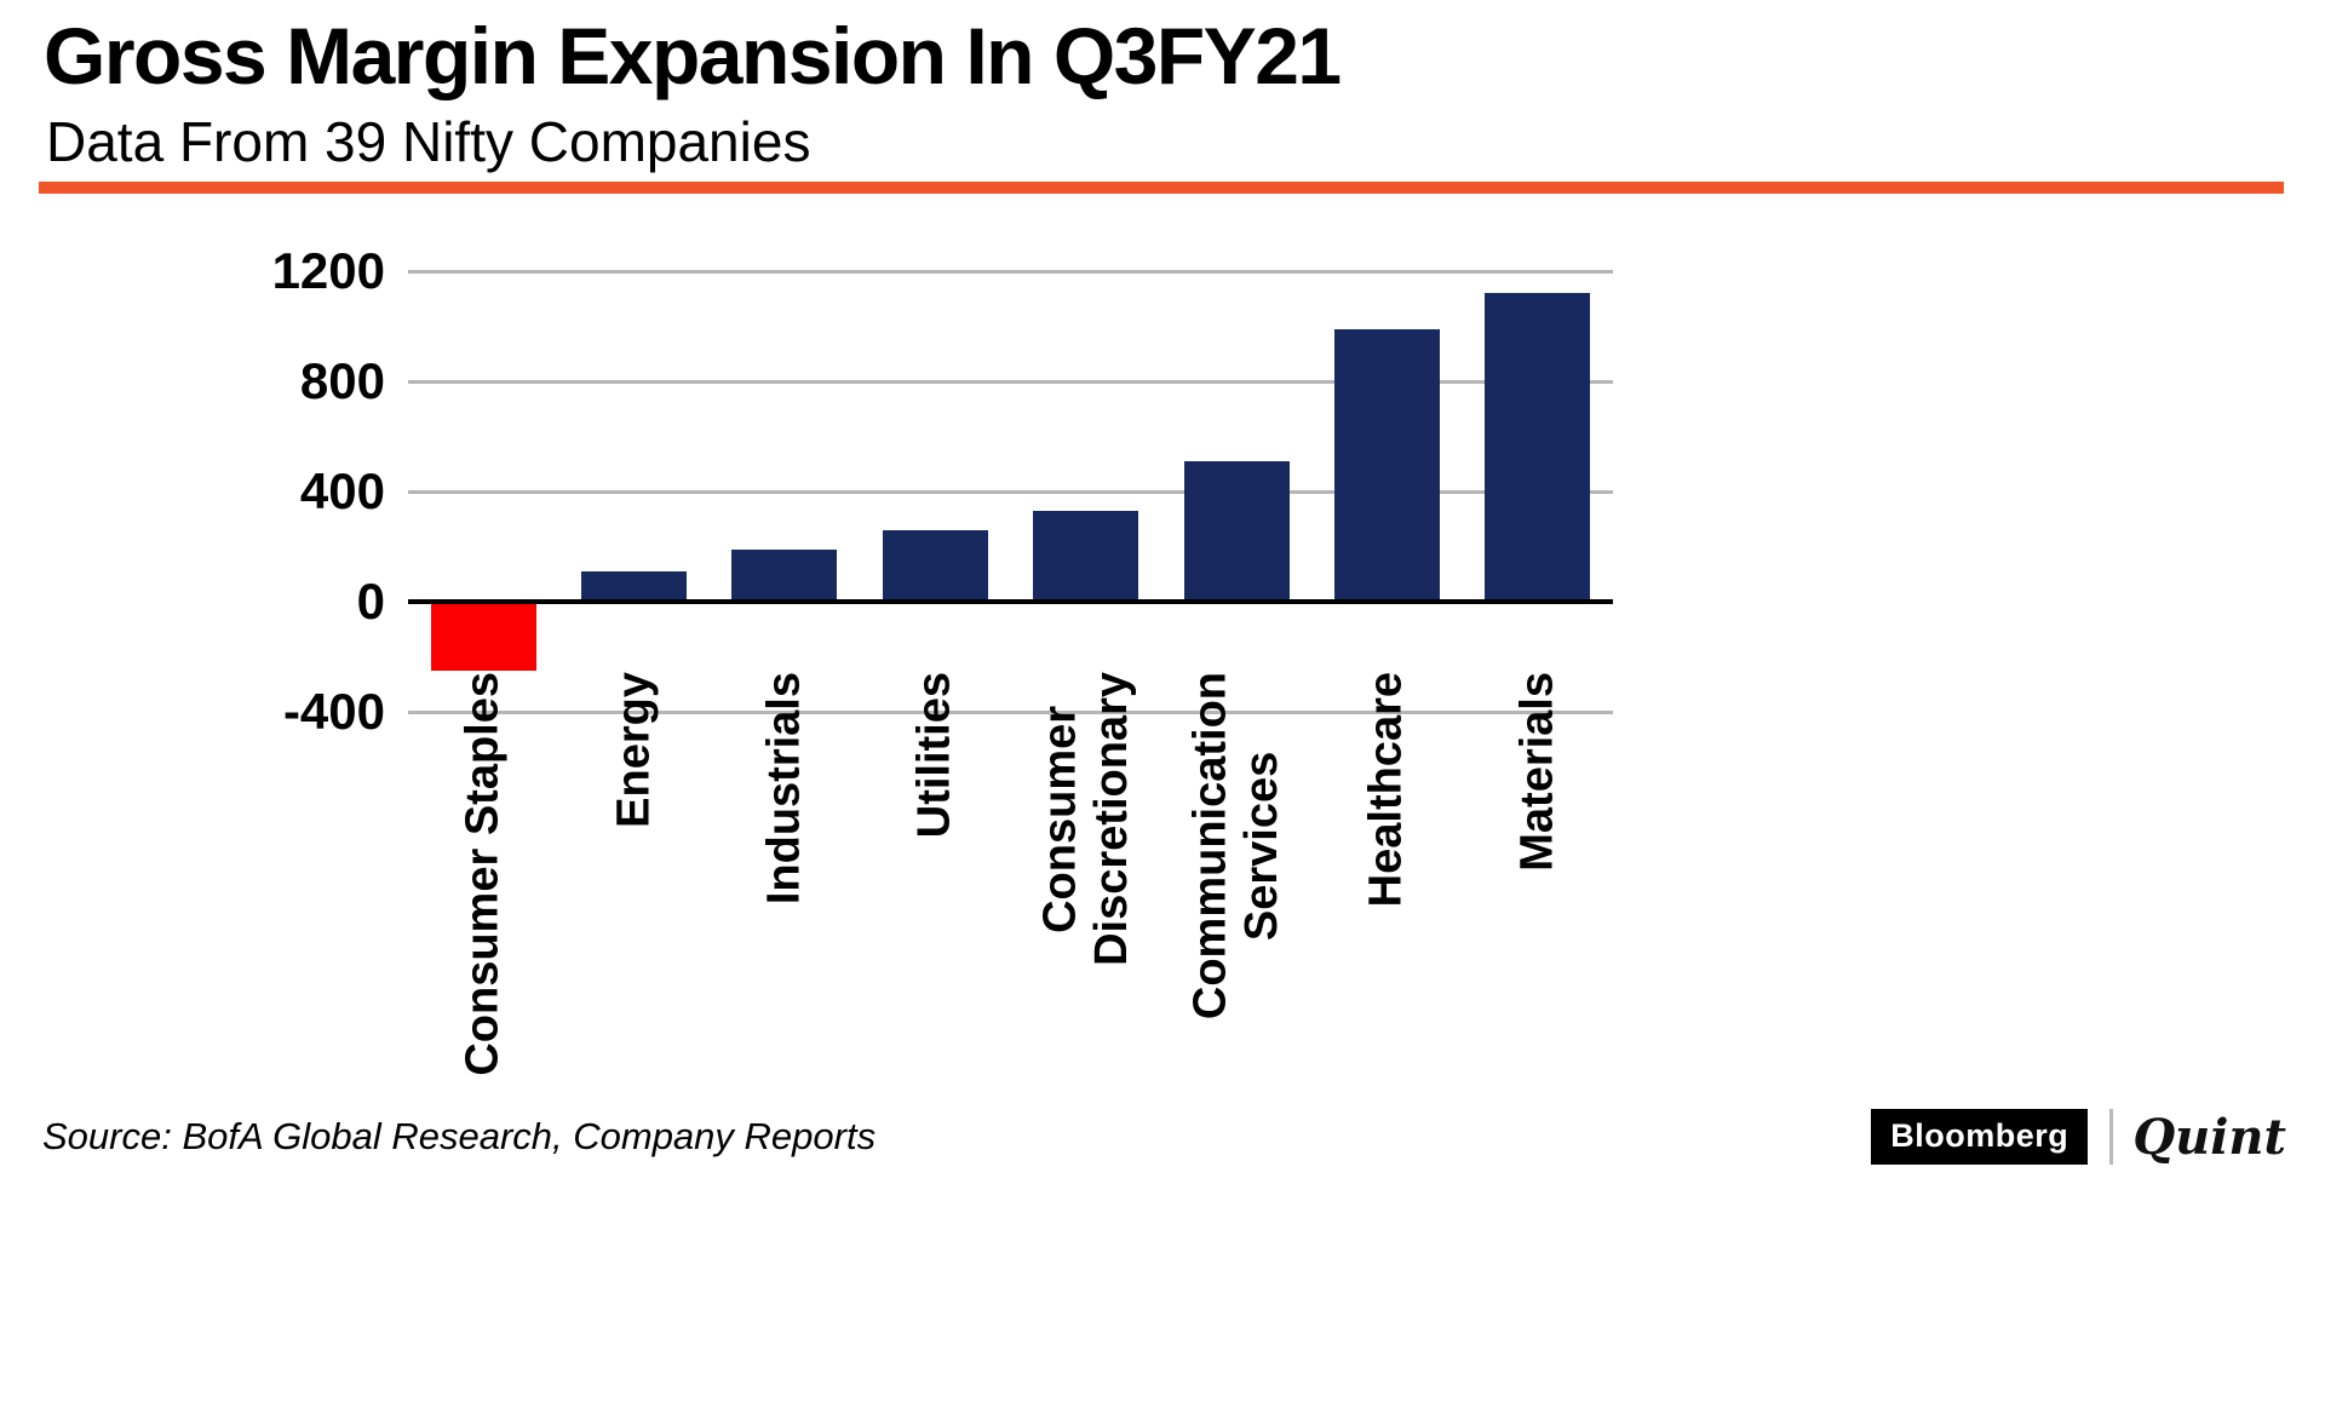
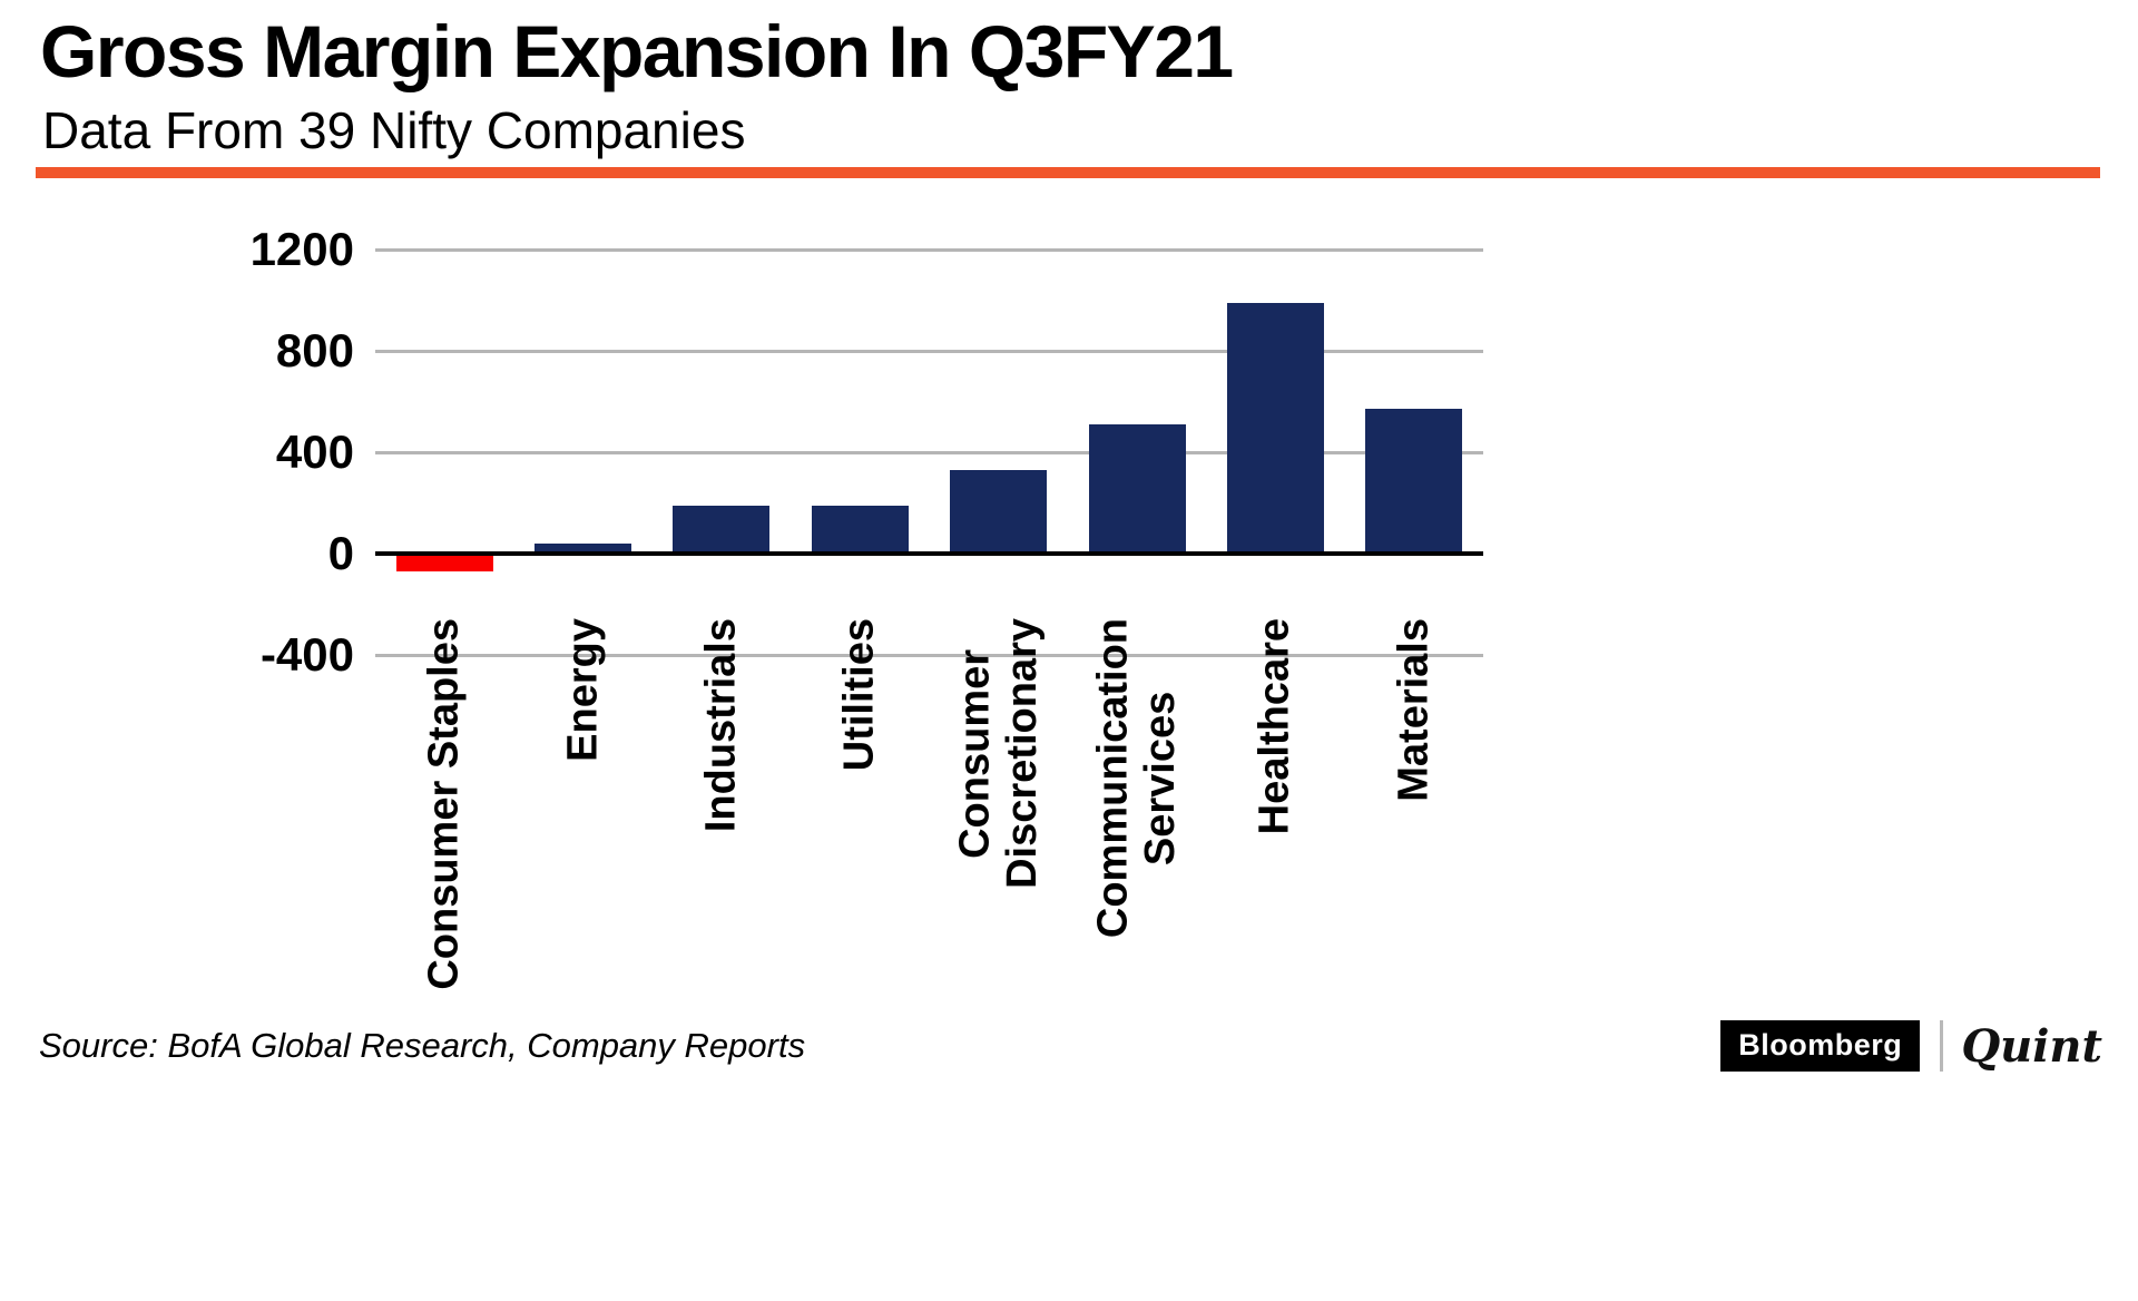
Consumer Staples: -250 -> -70
Energy: 110 -> 40
Utilities: 260 -> 190
Materials: 1120 -> 570
